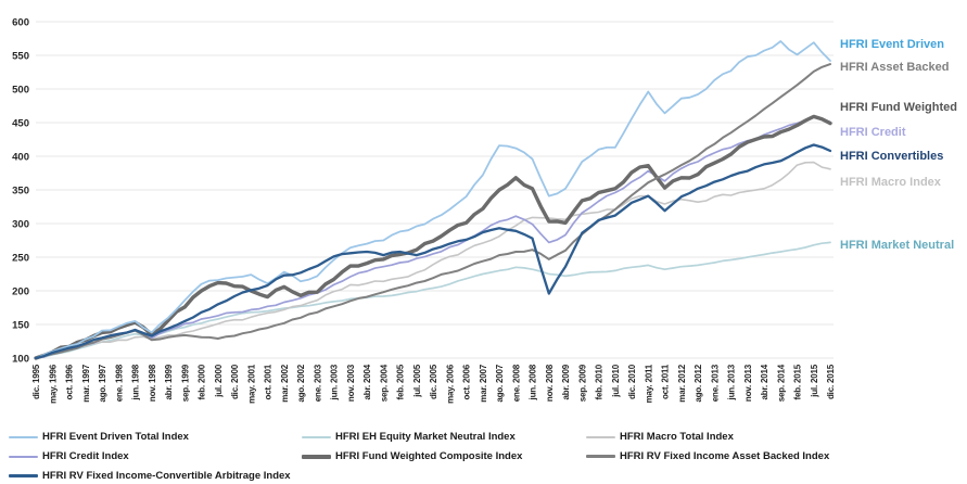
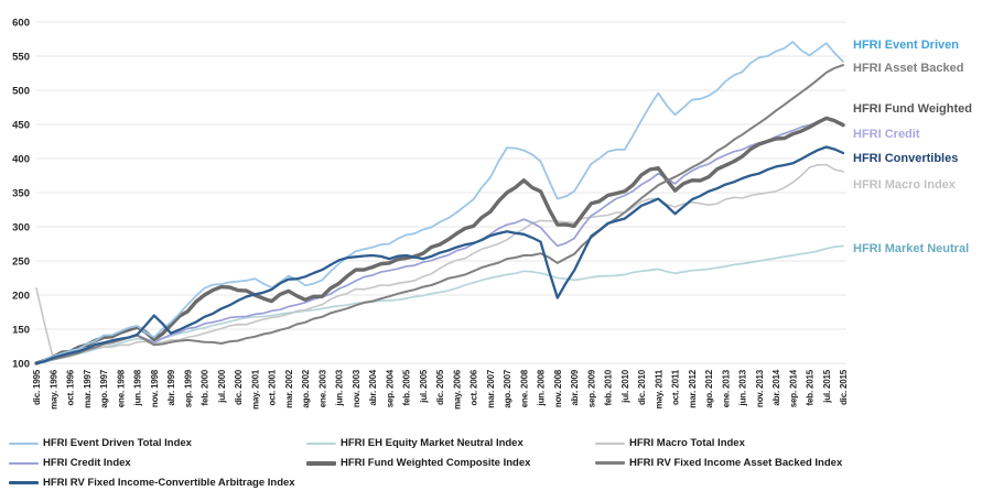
HFRI Macro Total Index/dic. 1995: 100 -> 210
HFRI RV Fixed Income-Convertible Arbitrage Index/nov. 1998: 130 -> 170
